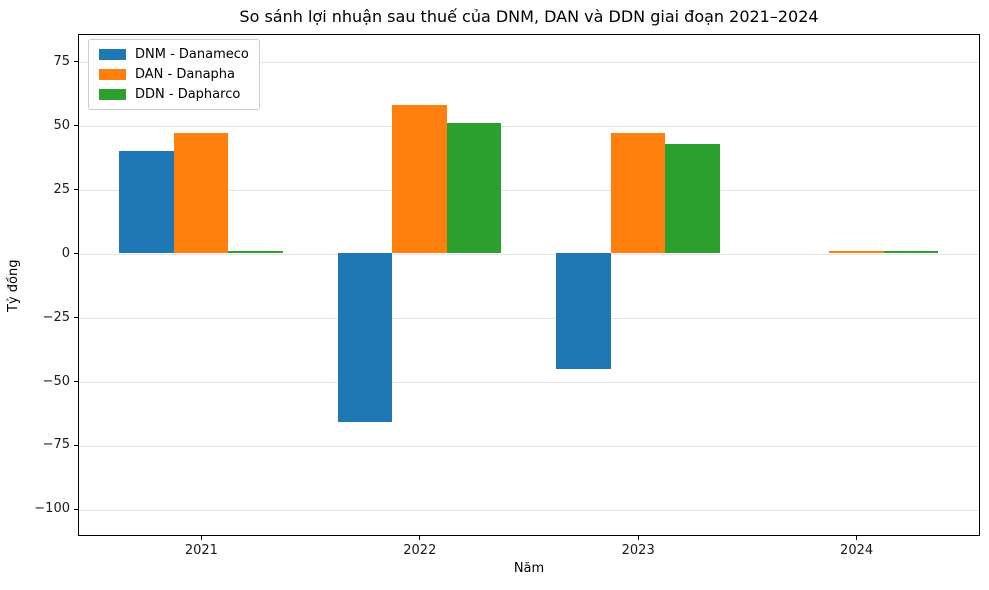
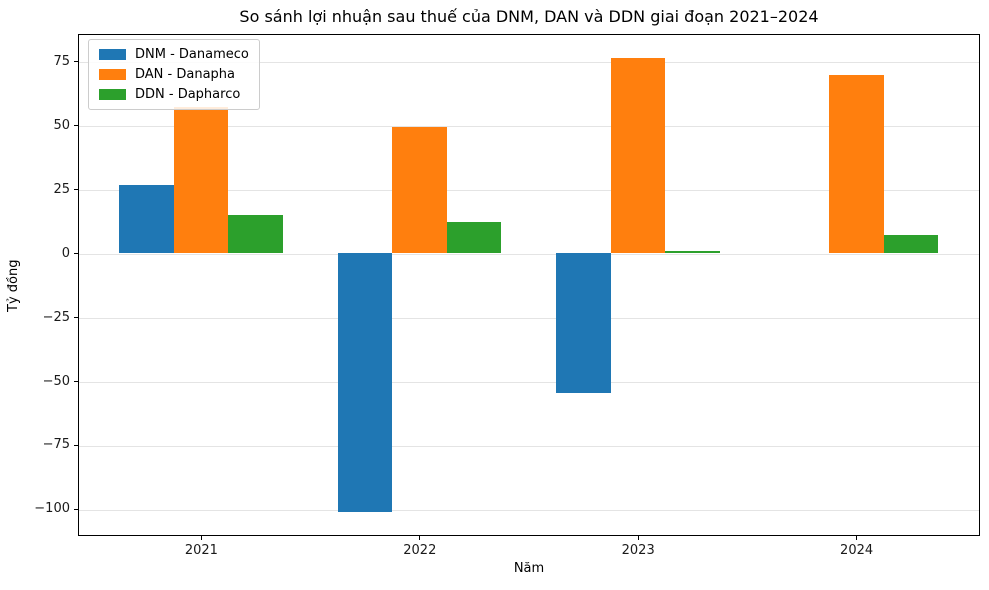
DNM - Danameco/2021: 40 -> 27
DAN - Danapha/2021: 47 -> 57
DDN - Dapharco/2021: 1 -> 15
DNM - Danameco/2022: -66 -> -101
DAN - Danapha/2022: 58 -> 49
DDN - Dapharco/2022: 51 -> 12
DNM - Danameco/2023: -45 -> -55
DAN - Danapha/2023: 47 -> 77
DDN - Dapharco/2023: 43 -> 1
DAN - Danapha/2024: 1 -> 70
DDN - Dapharco/2024: 1 -> 7
